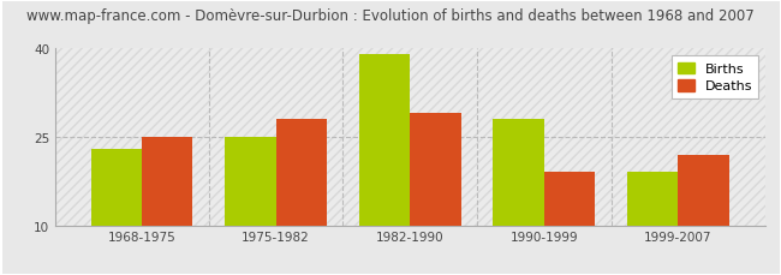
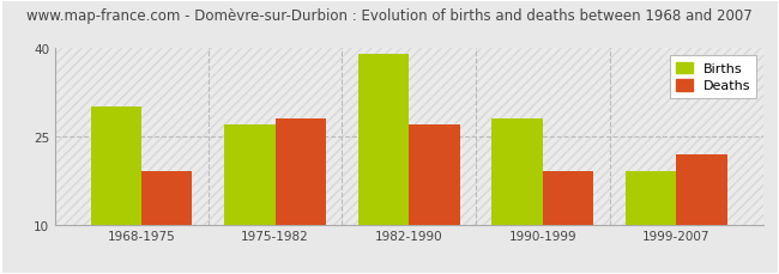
Births/1968-1975: 23 -> 30
Deaths/1968-1975: 25 -> 19
Births/1975-1982: 25 -> 27
Deaths/1982-1990: 29 -> 27
